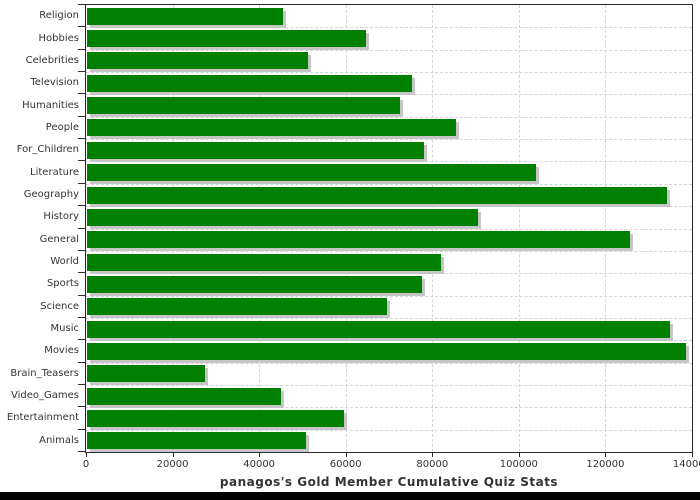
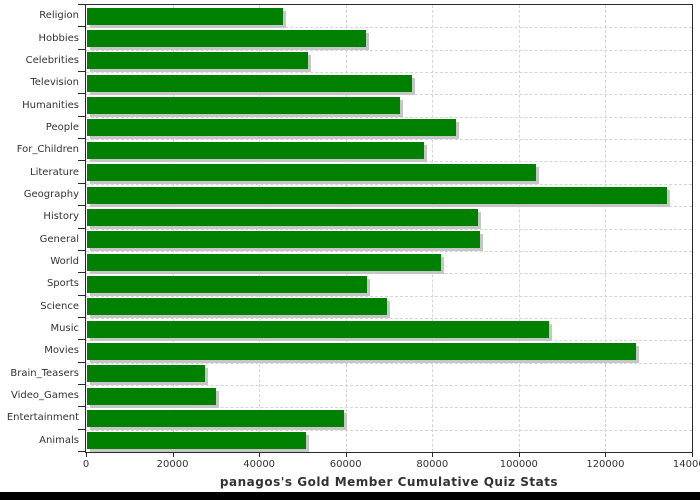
General: 126000 -> 91000
Sports: 78000 -> 65000
Music: 135000 -> 107000
Movies: 139000 -> 127000
Video_Games: 45000 -> 30000
